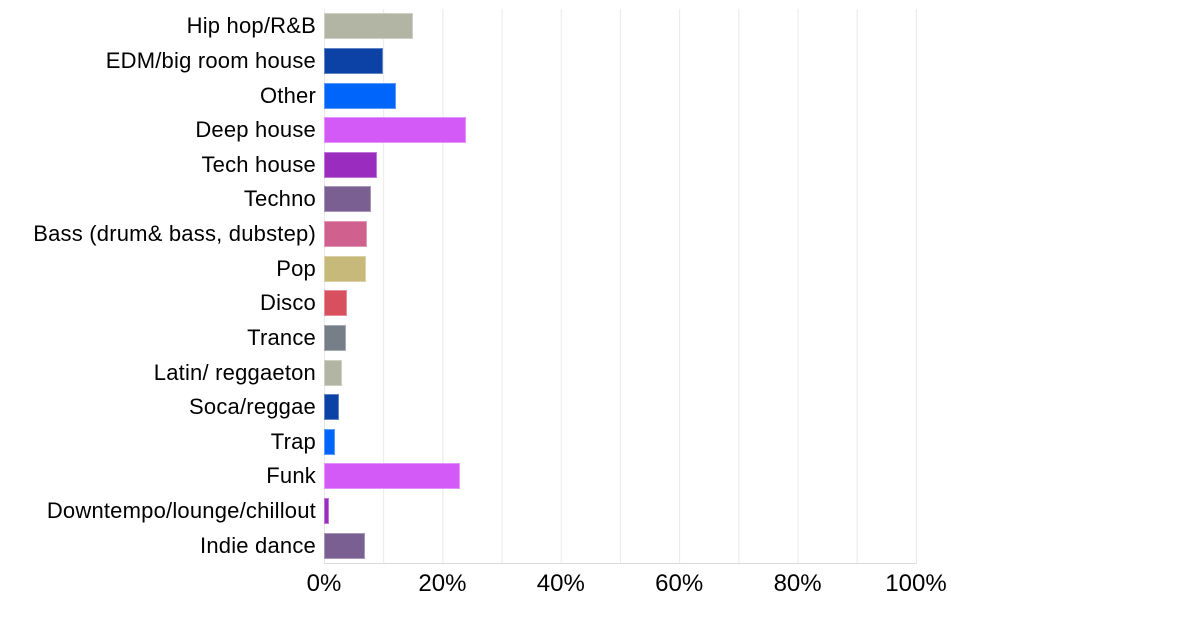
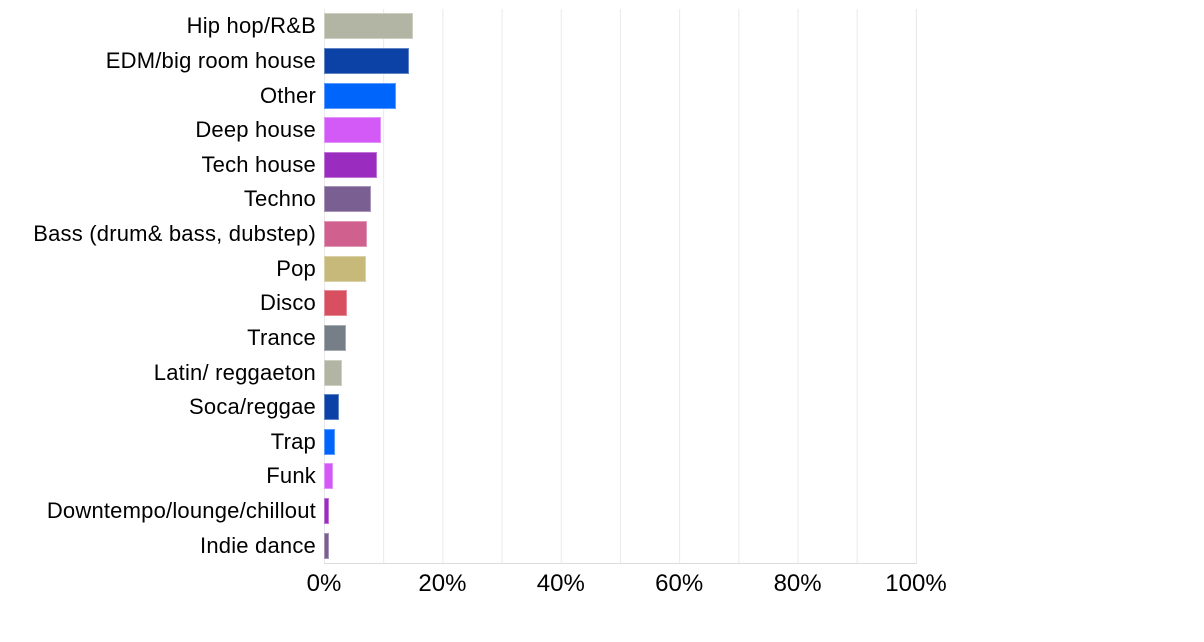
EDM/big room house: 10% -> 14%
Deep house: 24% -> 10%
Funk: 23% -> 2%
Indie dance: 7% -> 1%
